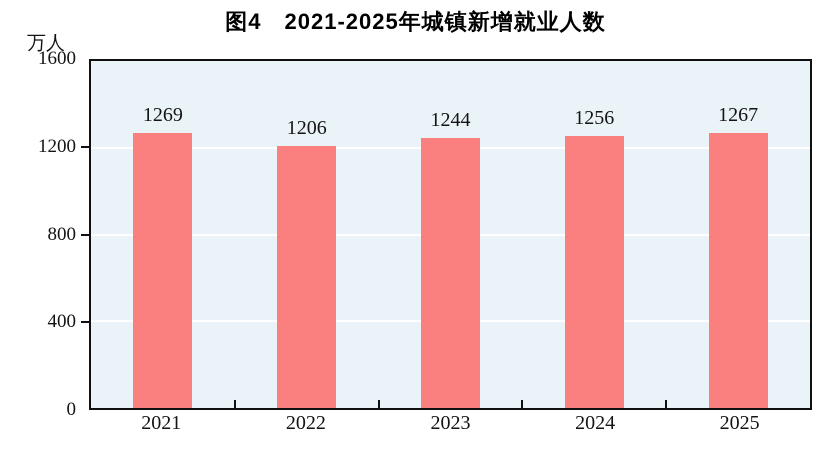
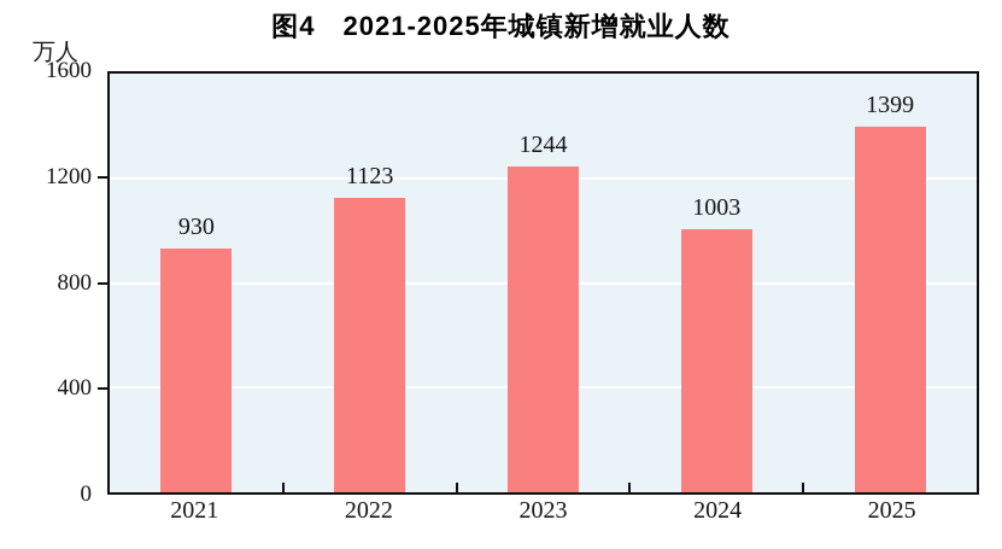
2021: 1269 -> 930
2022: 1206 -> 1123
2024: 1256 -> 1003
2025: 1267 -> 1399
